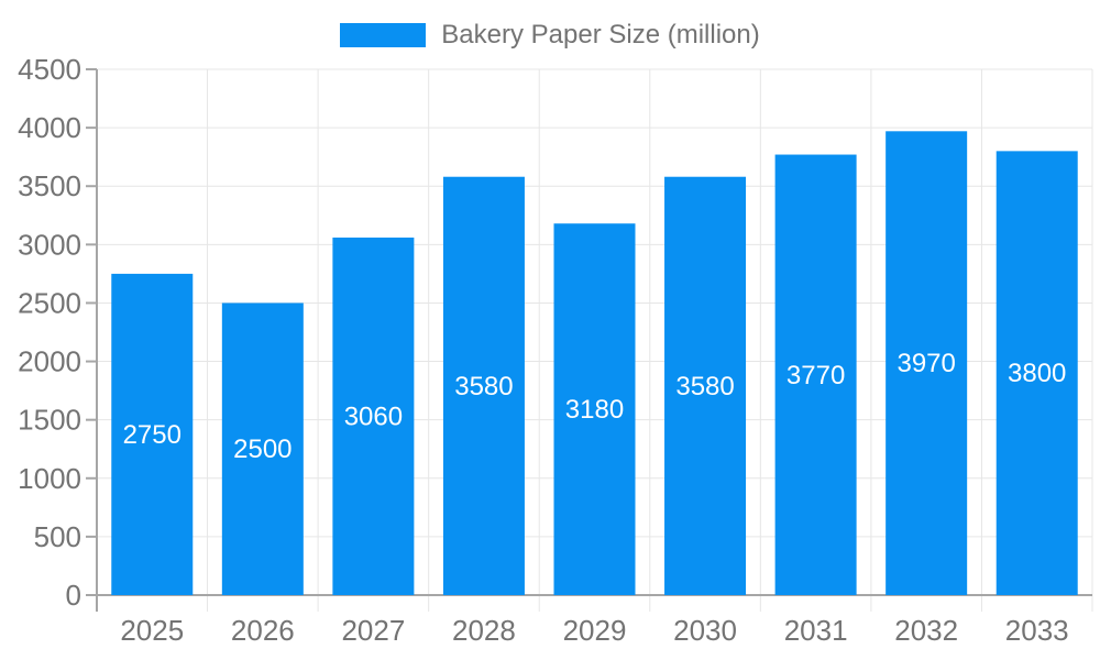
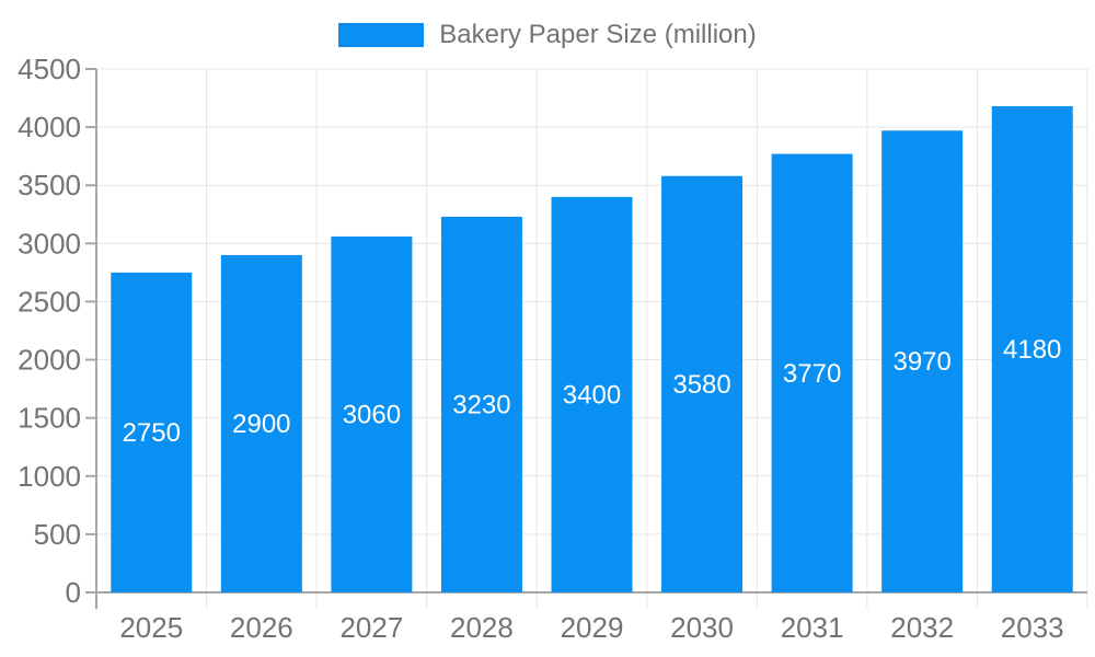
2026: 2500 -> 2900
2028: 3580 -> 3230
2029: 3180 -> 3400
2033: 3800 -> 4180
